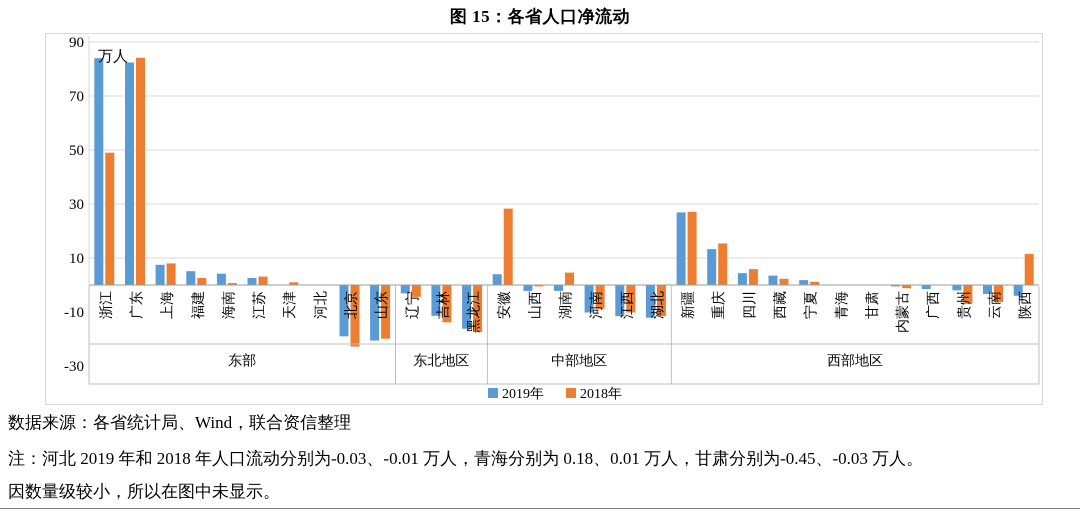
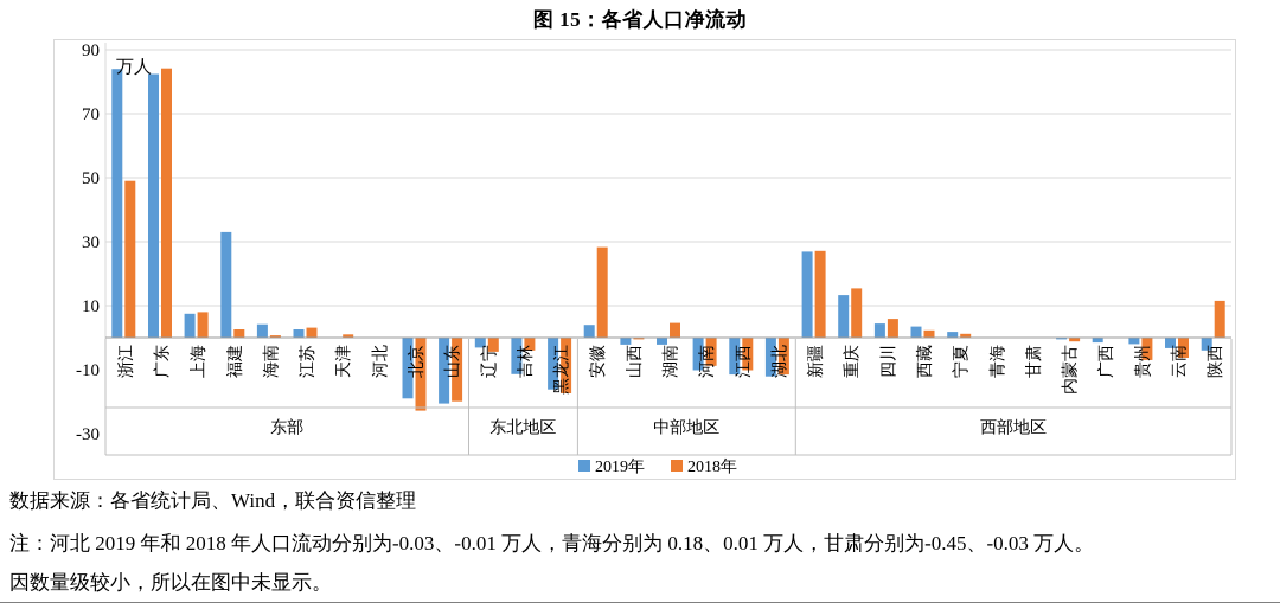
2019年/福建: 5 -> 33
2018年/吉林: -14 -> -4
